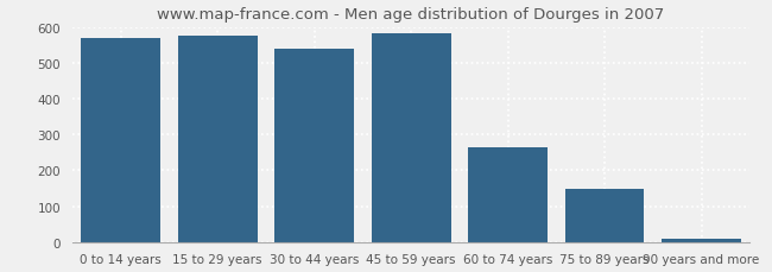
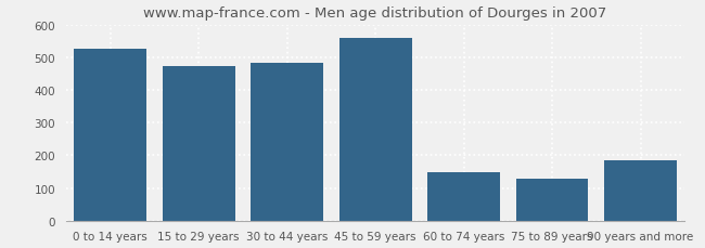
0 to 14 years: 570 -> 525
15 to 29 years: 578 -> 475
30 to 44 years: 540 -> 485
45 to 59 years: 583 -> 560
60 to 74 years: 265 -> 150
75 to 89 years: 148 -> 130
90 years and more: 10 -> 185
